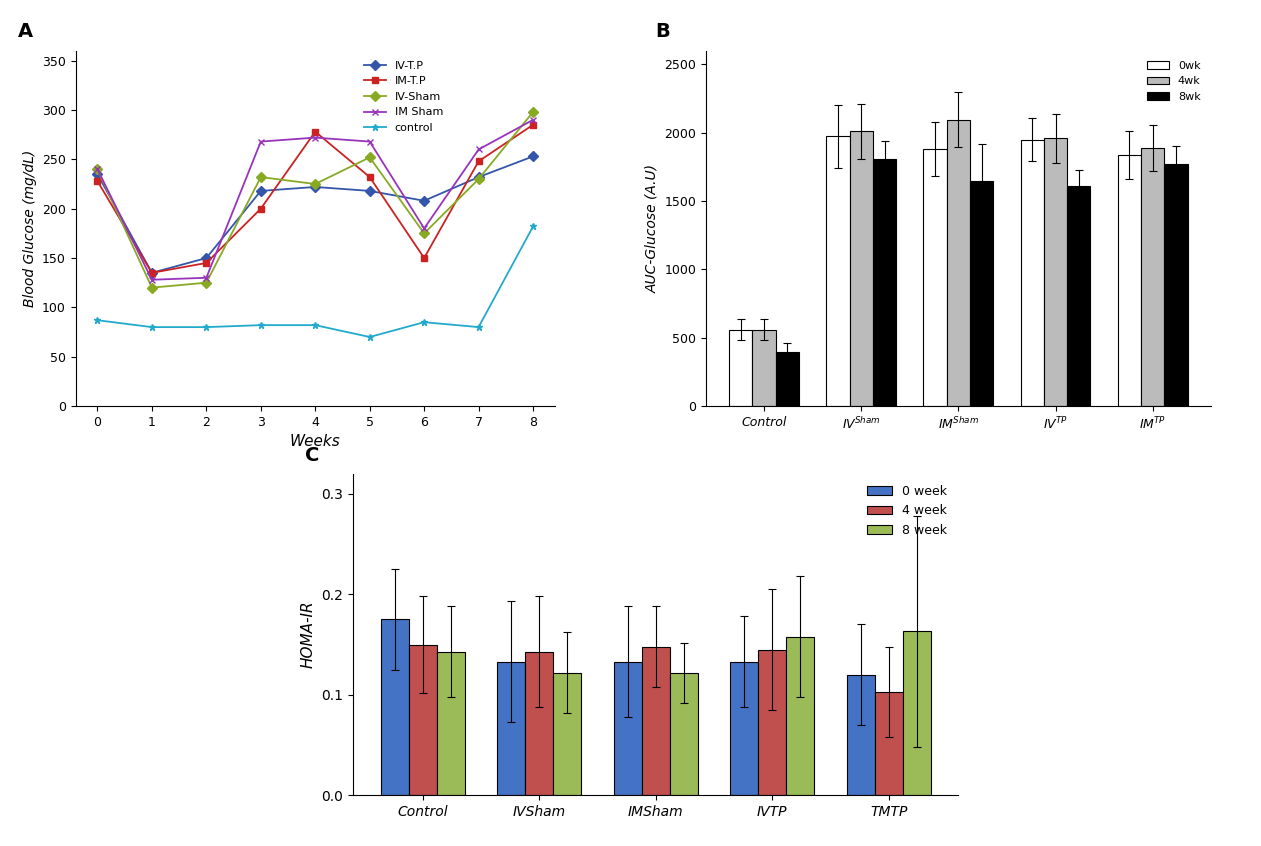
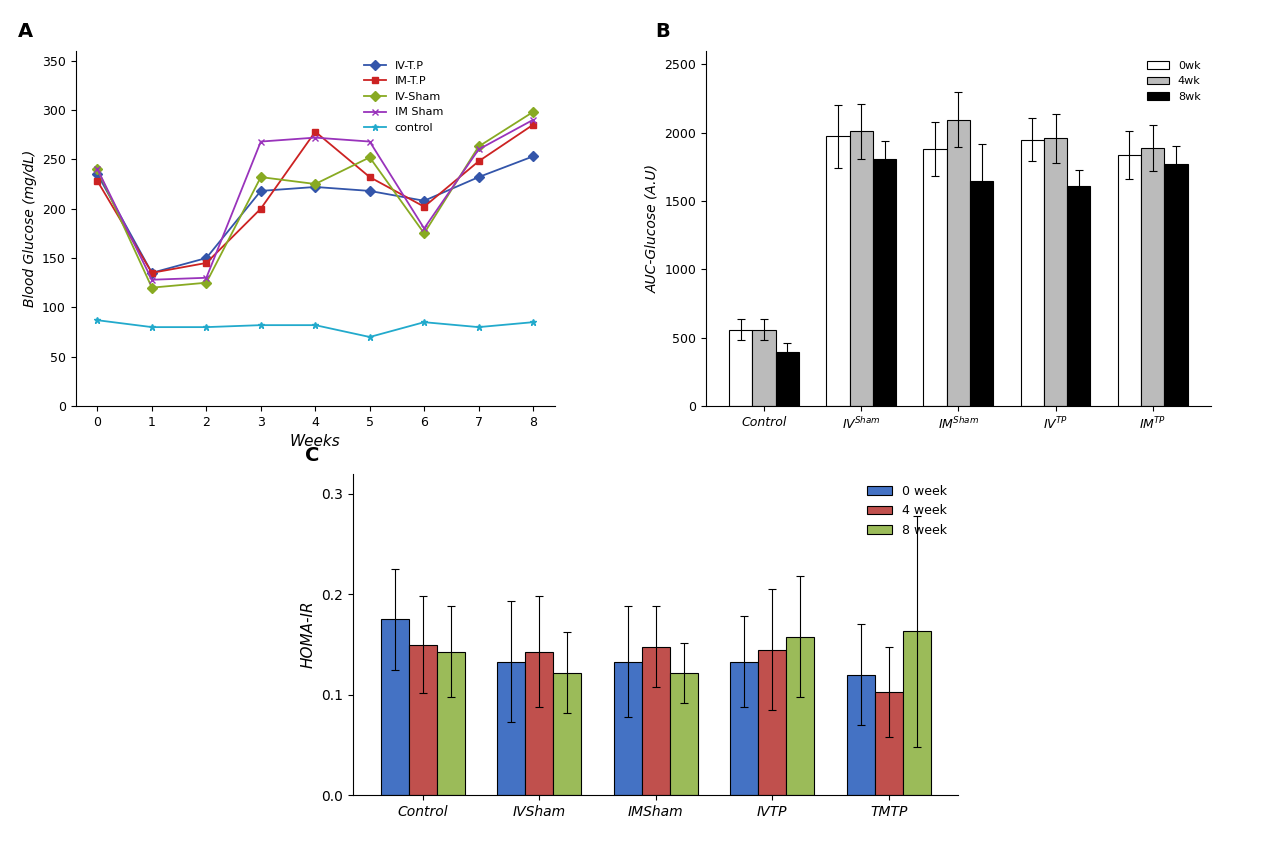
IM-T.P/6: 150 -> 202
IV-Sham/7: 230 -> 263
control/8: 182 -> 85
